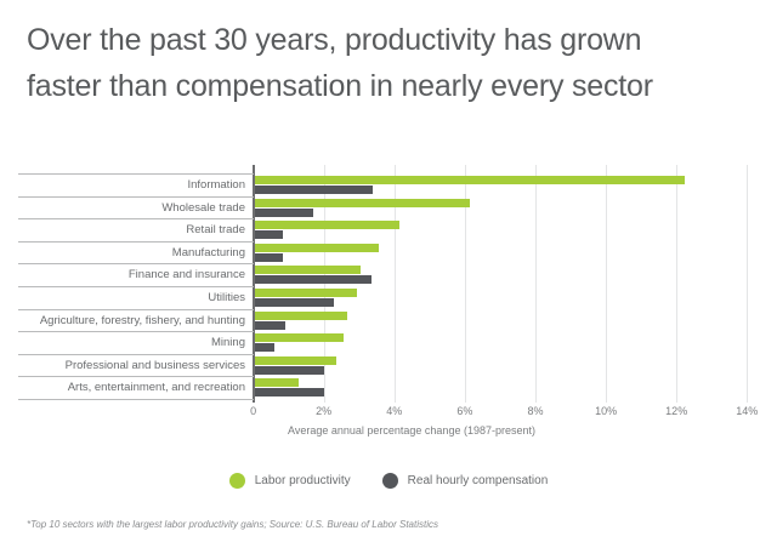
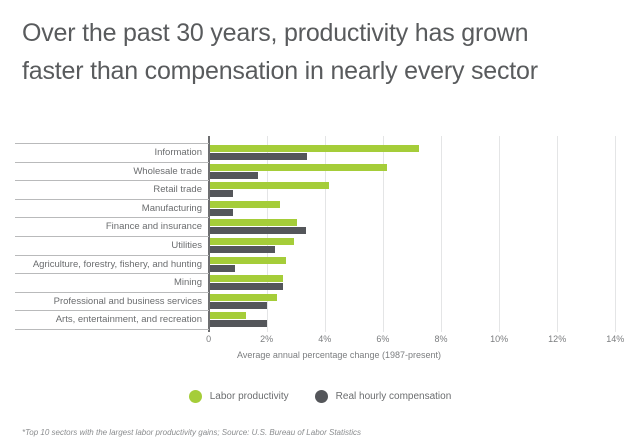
Labor productivity/Information: 12.2% -> 7.2%
Labor productivity/Manufacturing: 3.5% -> 2.4%
Real hourly compensation/Mining: 0.6% -> 2.5%
